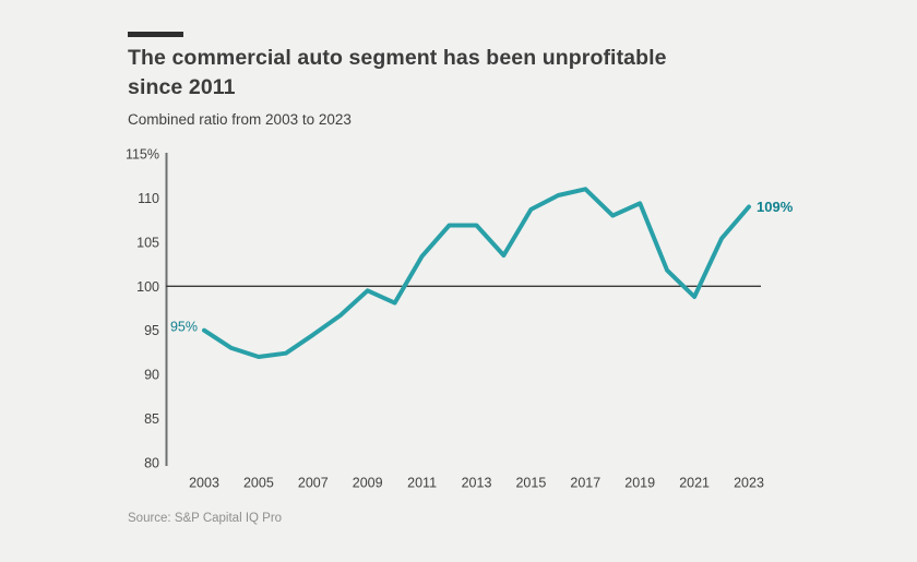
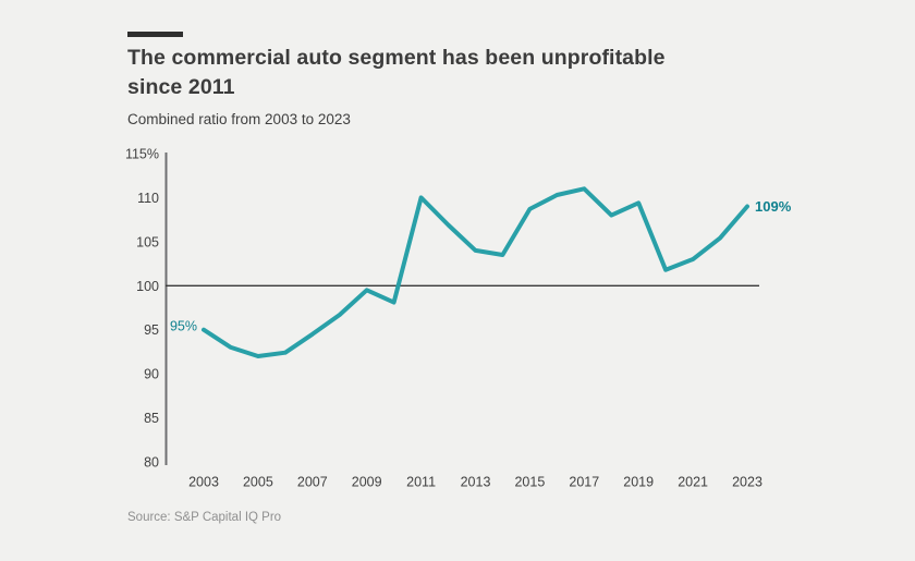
2011: 103% -> 110%
2013: 107% -> 104%
2021: 99% -> 103%
